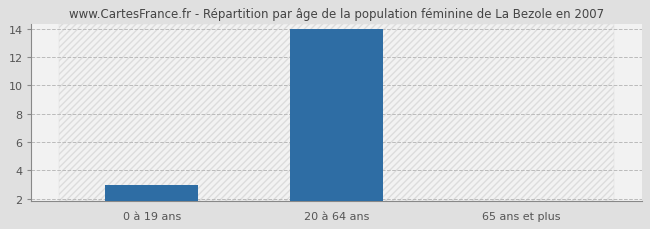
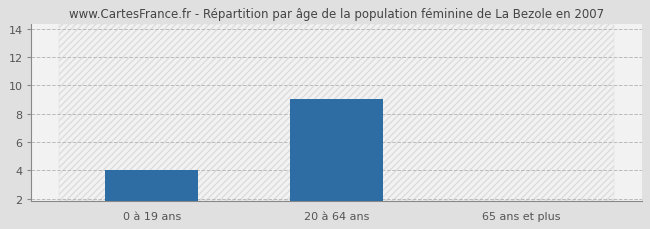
0 à 19 ans: 3 -> 4
20 à 64 ans: 14 -> 9
